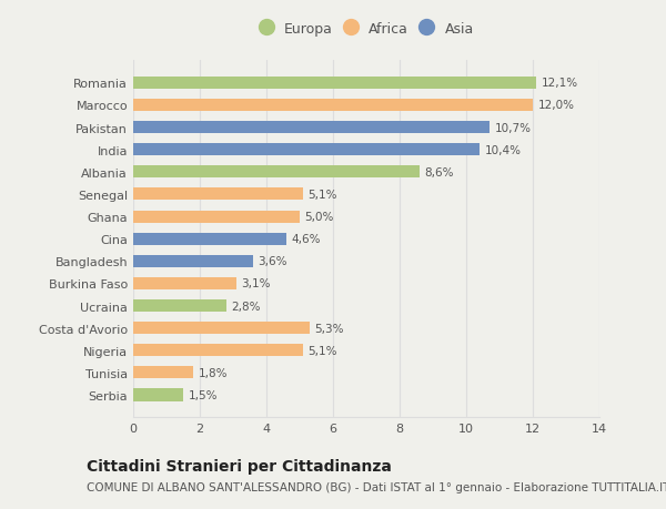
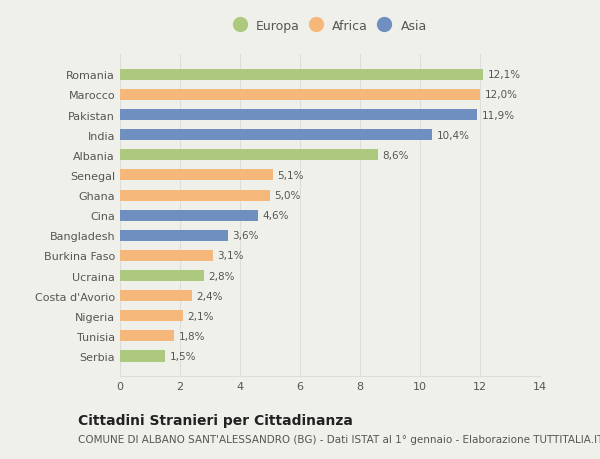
Pakistan: 10,7% -> 11,9%
Costa d'Avorio: 5,3% -> 2,4%
Nigeria: 5,1% -> 2,1%
